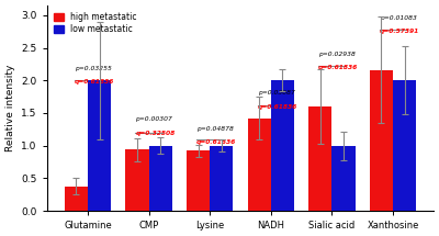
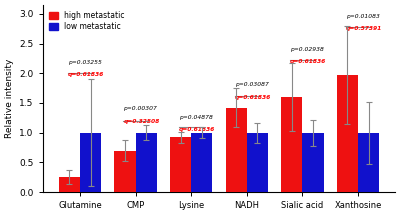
high metastatic/Glutamine: 0.38 -> 0.25
low metastatic/Glutamine: 2 -> 1
high metastatic/CMP: 0.94 -> 0.70
low metastatic/NADH: 2 -> 1
high metastatic/Xanthosine: 2.16 -> 1.97
low metastatic/Xanthosine: 2 -> 1
